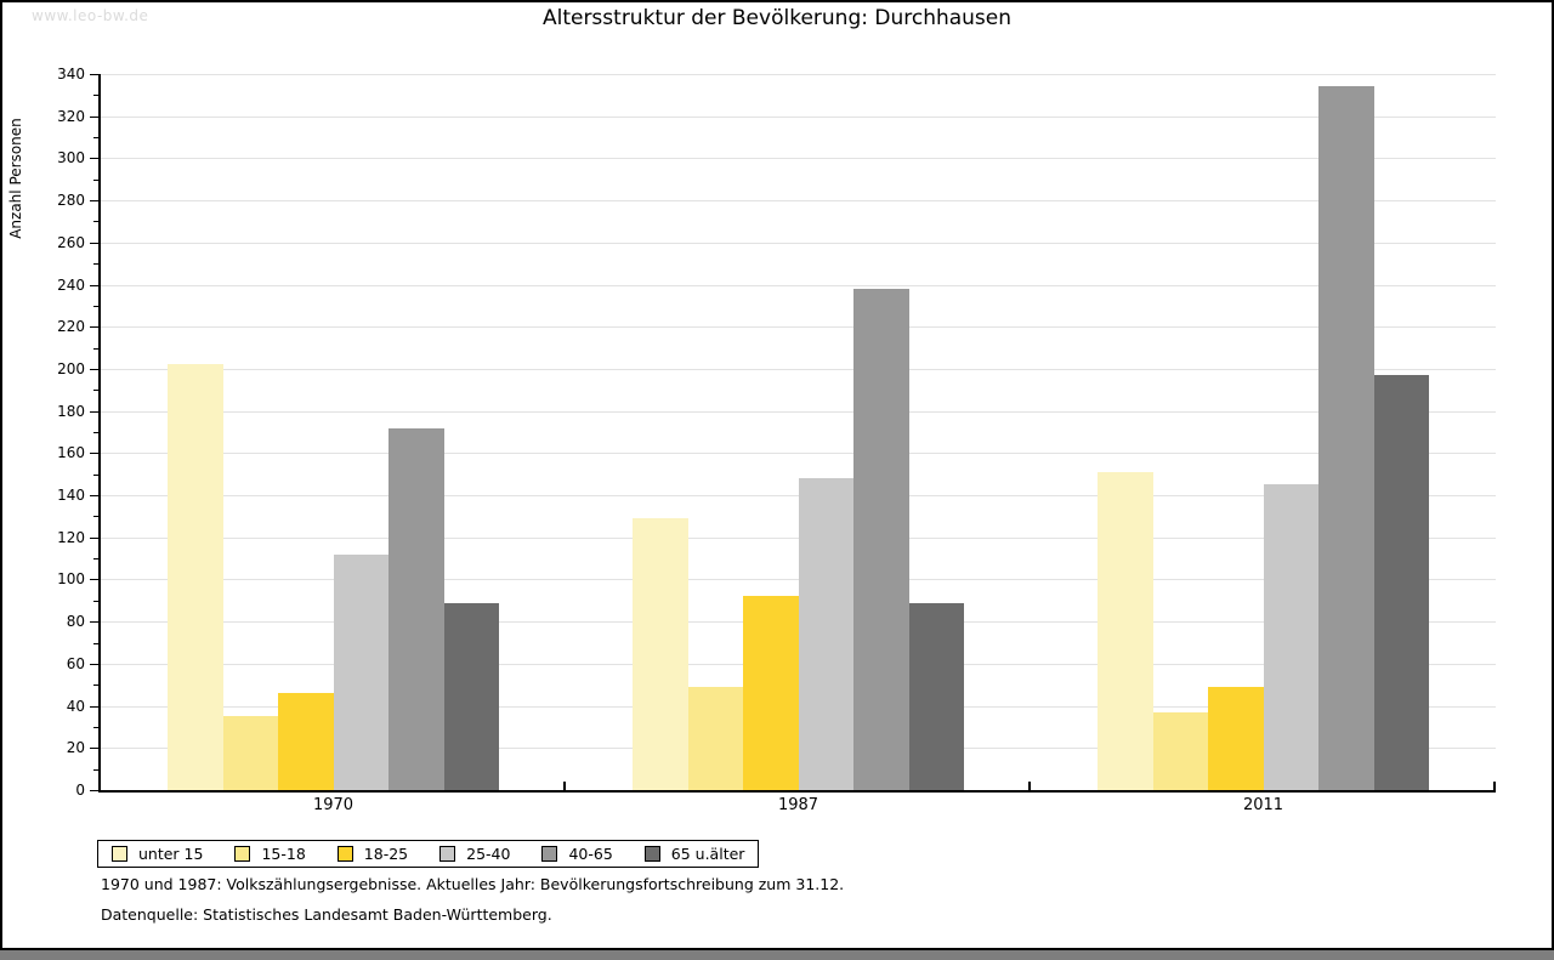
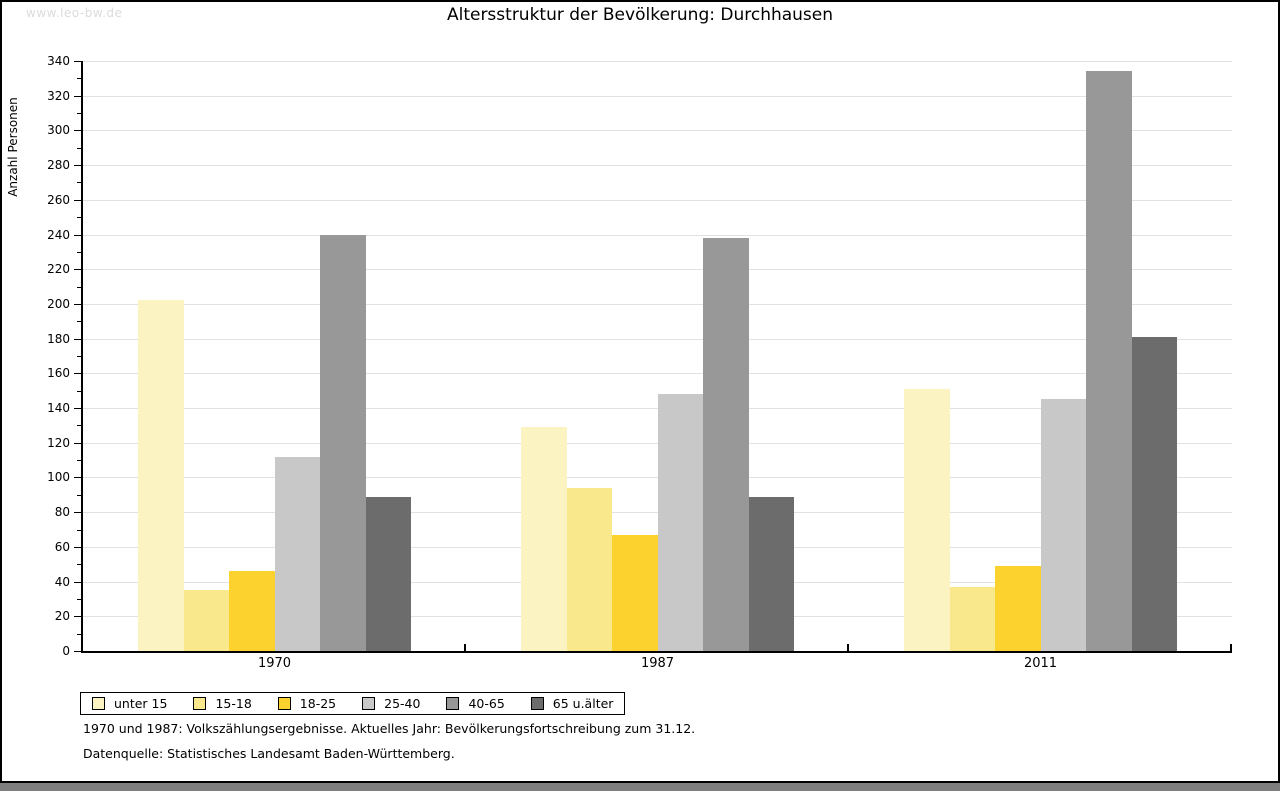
40-65/1970: 172 -> 240
15-18/1987: 49 -> 94
18-25/1987: 92 -> 67
65 u.älter/2011: 197 -> 181
